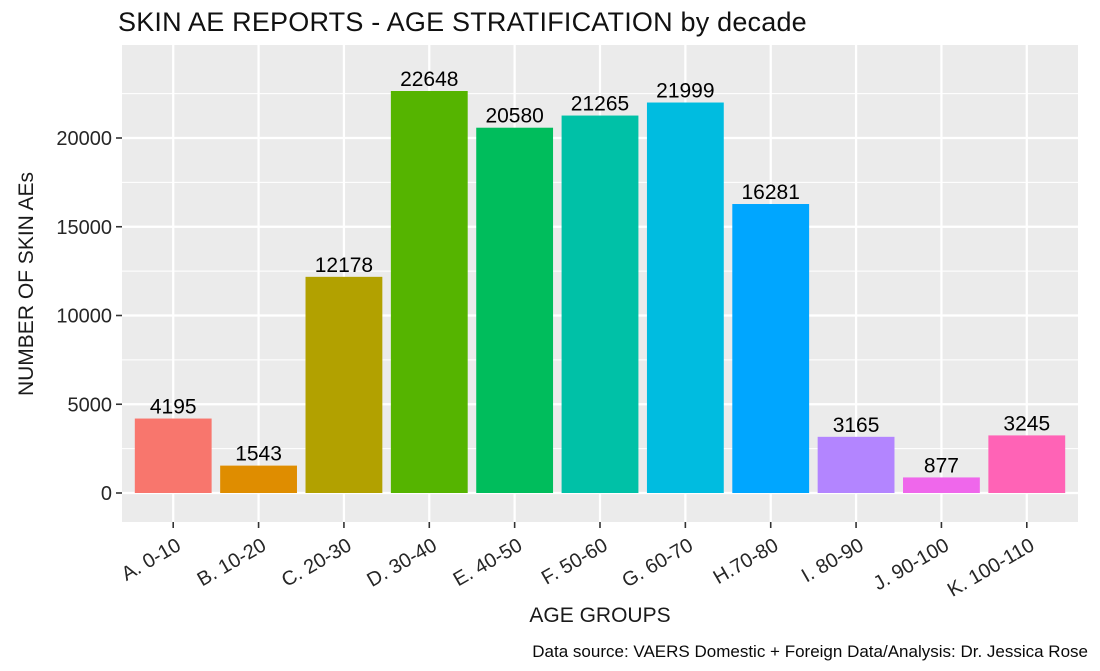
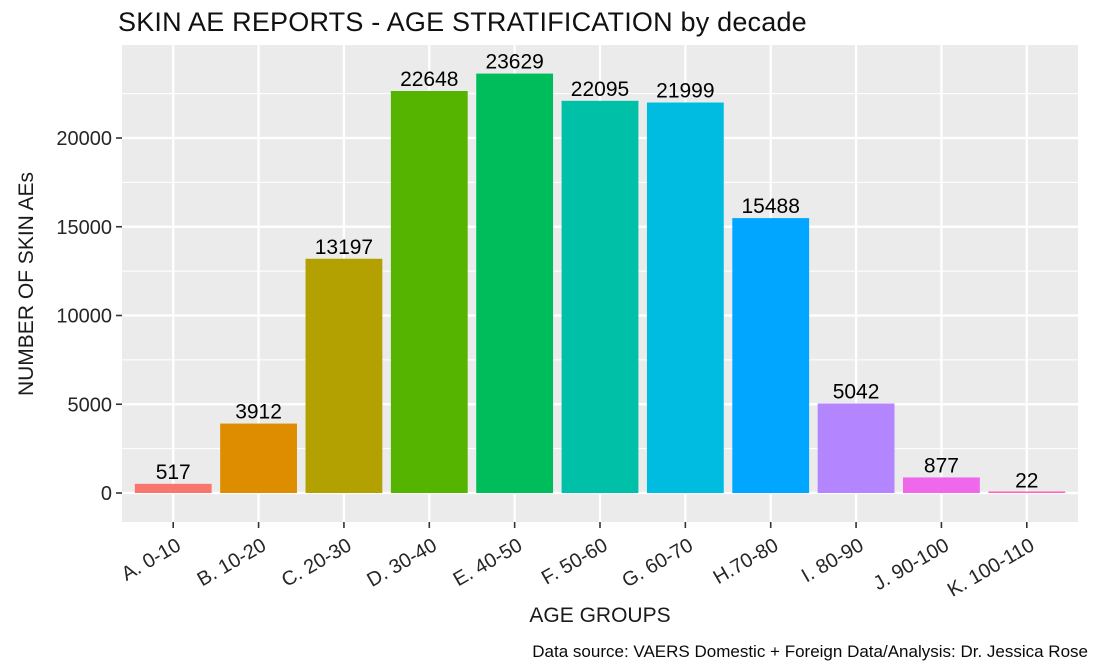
A. 0-10: 4195 -> 517
B. 10-20: 1543 -> 3912
C. 20-30: 12178 -> 13197
E. 40-50: 20580 -> 23629
F. 50-60: 21265 -> 22095
H.70-80: 16281 -> 15488
I. 80-90: 3165 -> 5042
K. 100-110: 3245 -> 22
